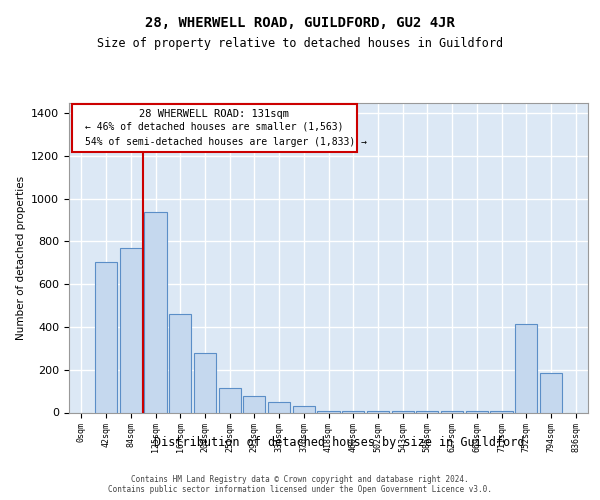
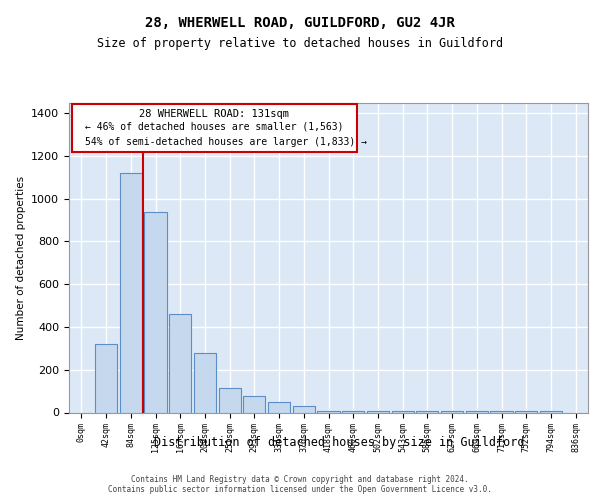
42sqm: 705 -> 320
84sqm: 770 -> 1120
752sqm: 415 -> 5
794sqm: 185 -> 5
